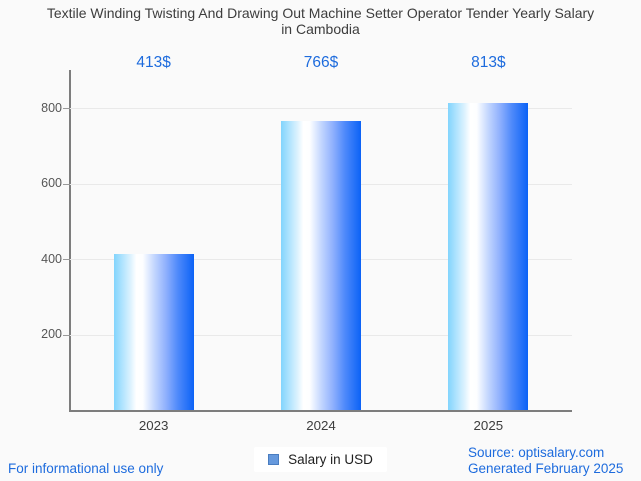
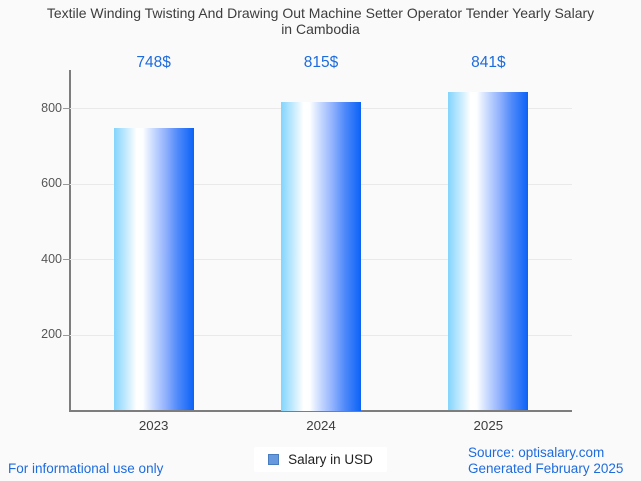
2023: 413 -> 748
2024: 766 -> 815
2025: 813 -> 841
